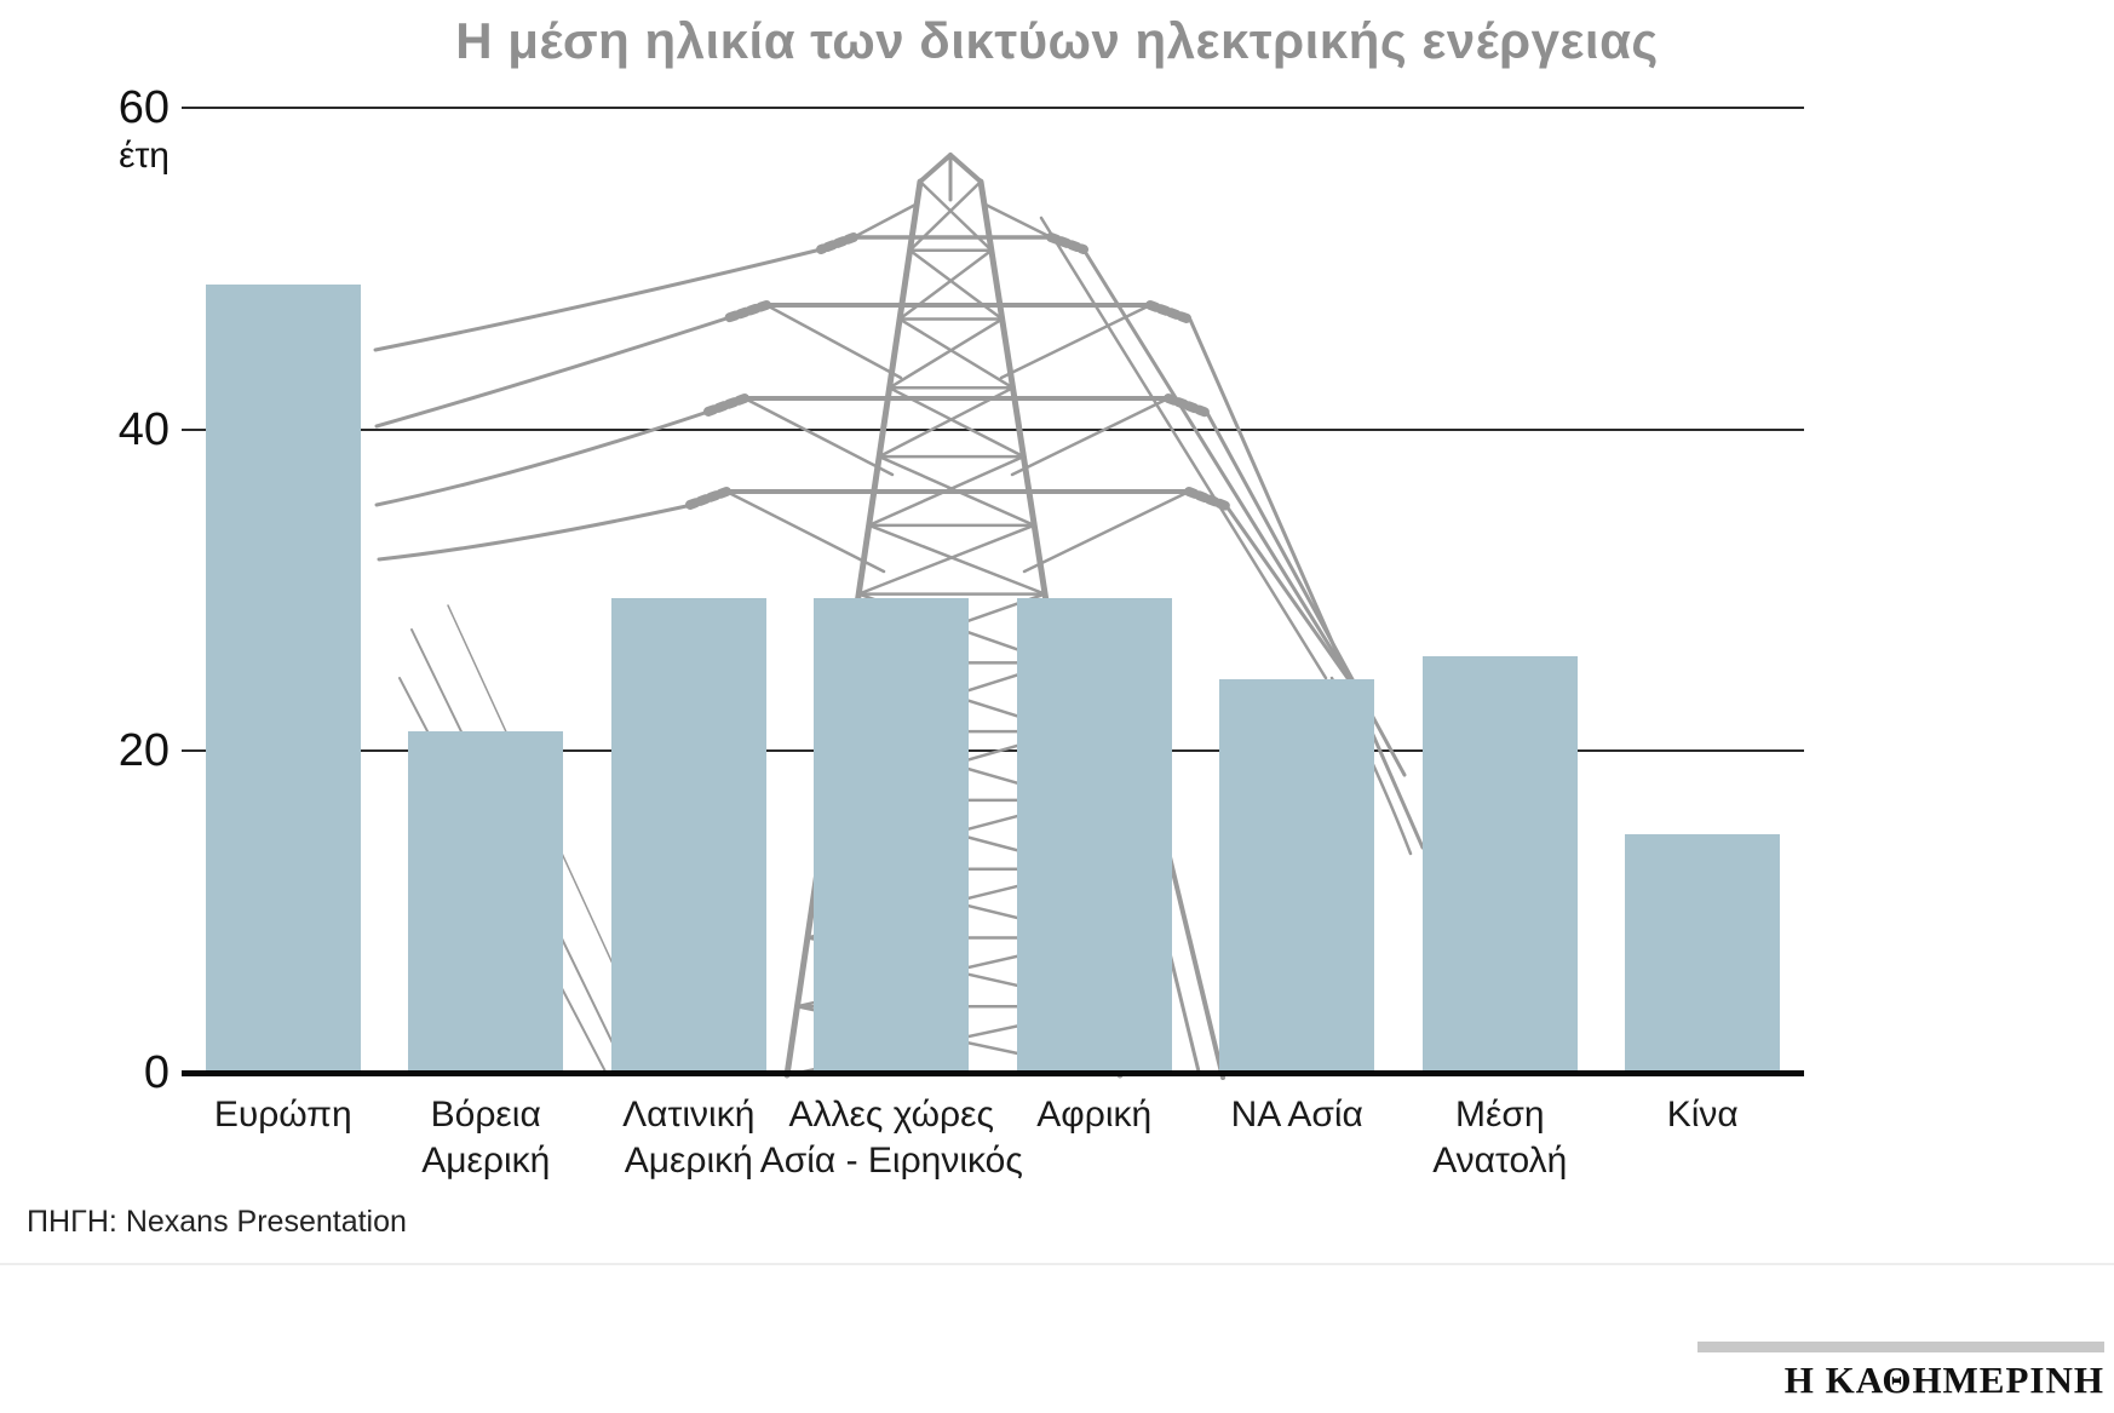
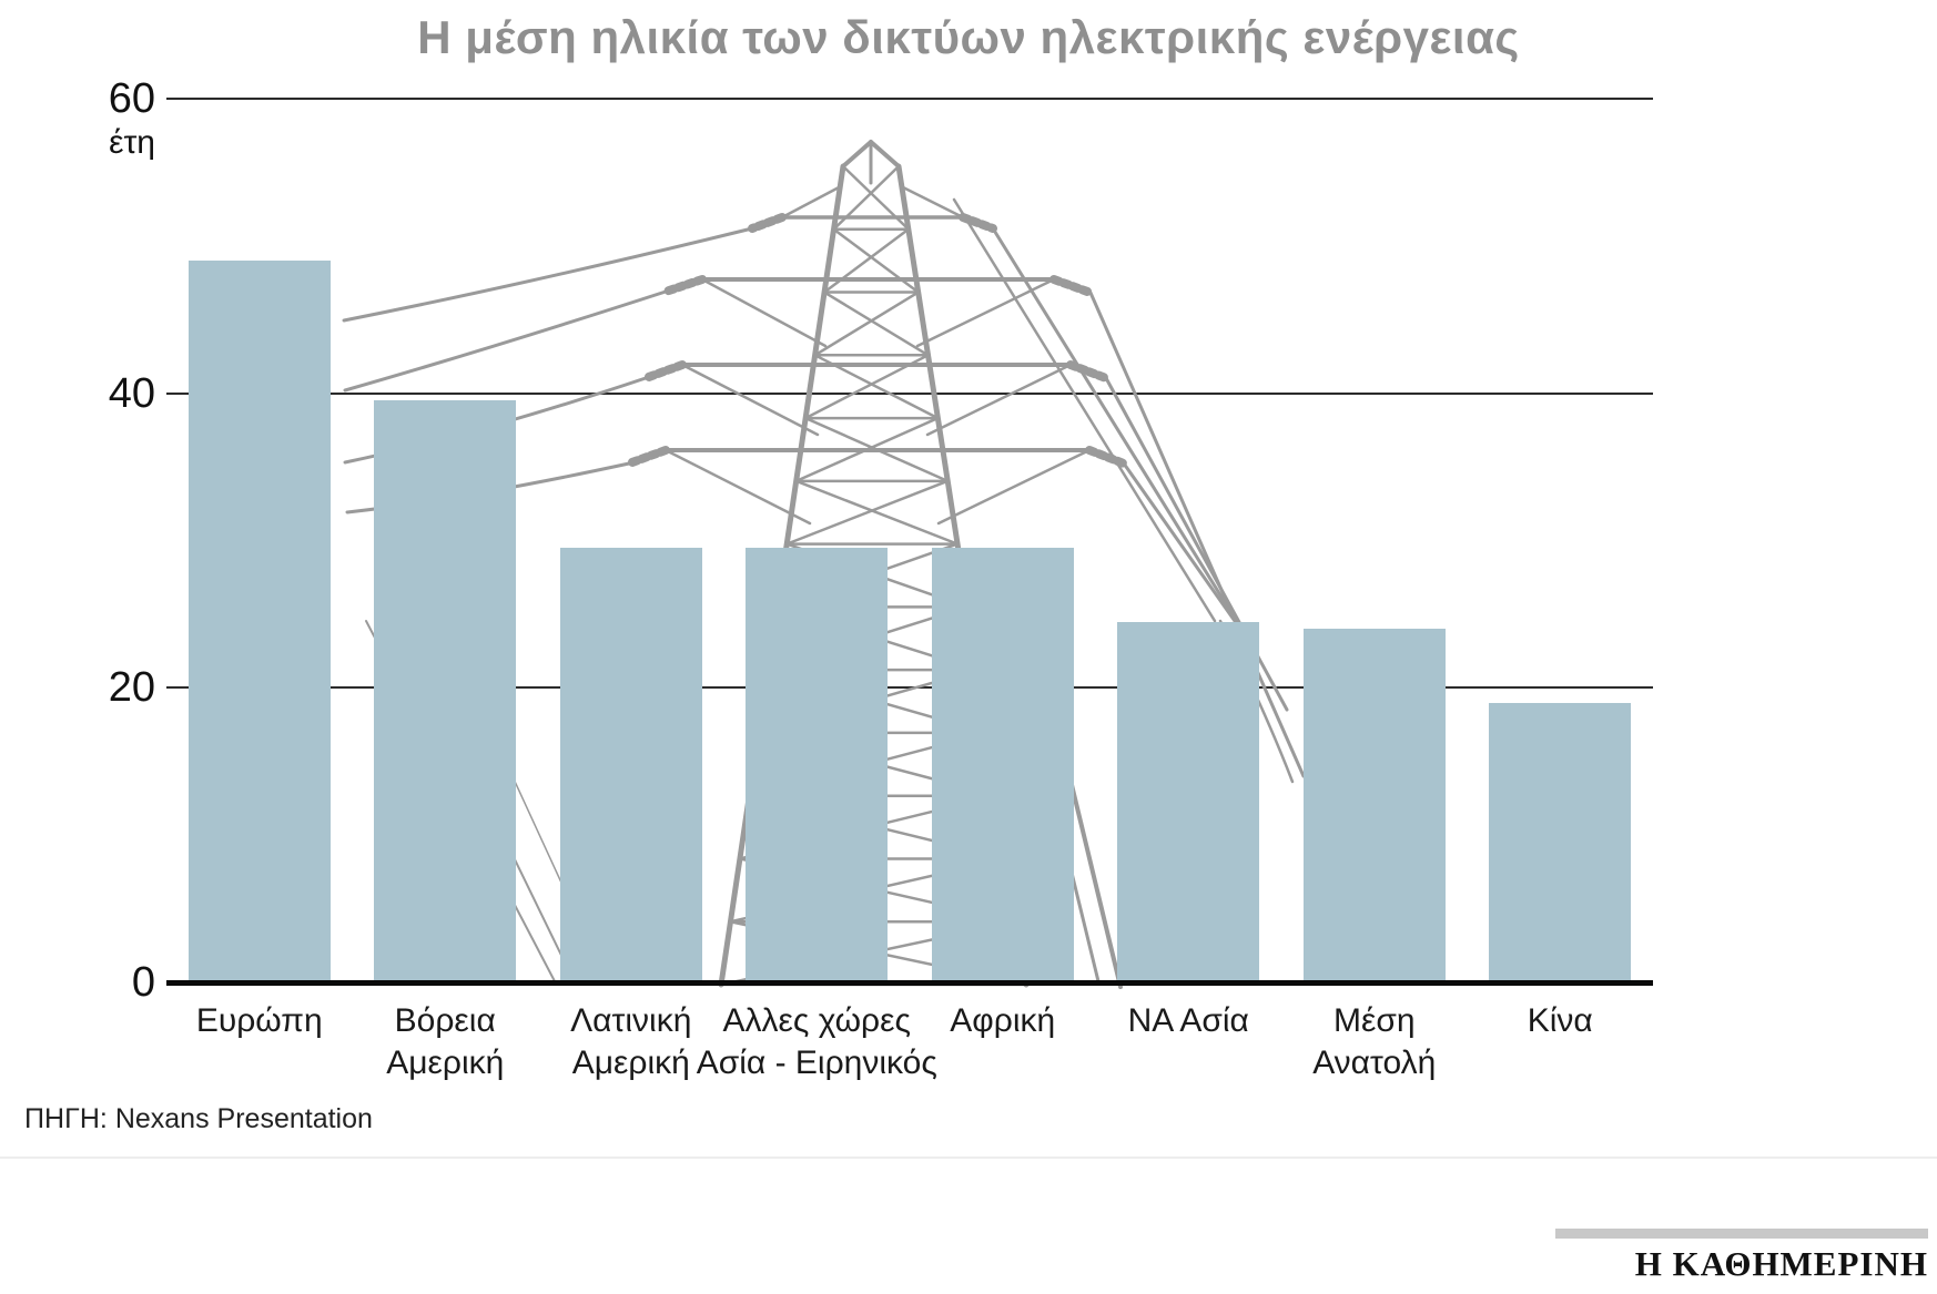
Βόρεια Αμερική: 21.2 -> 39.5
Μέση Ανατολή: 25.9 -> 24.0
Κίνα: 14.8 -> 19.0
